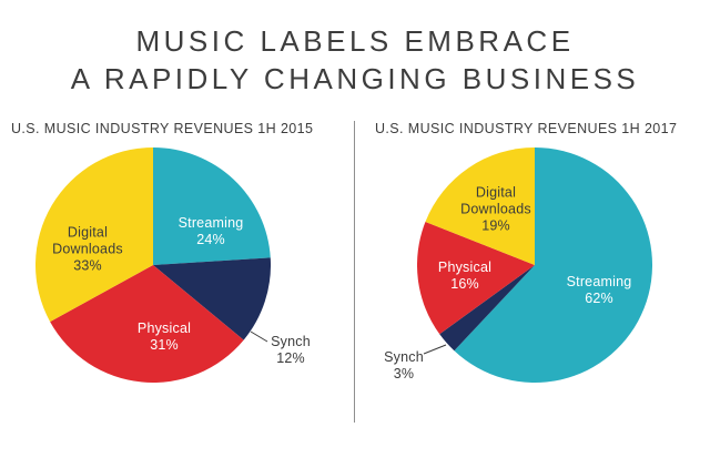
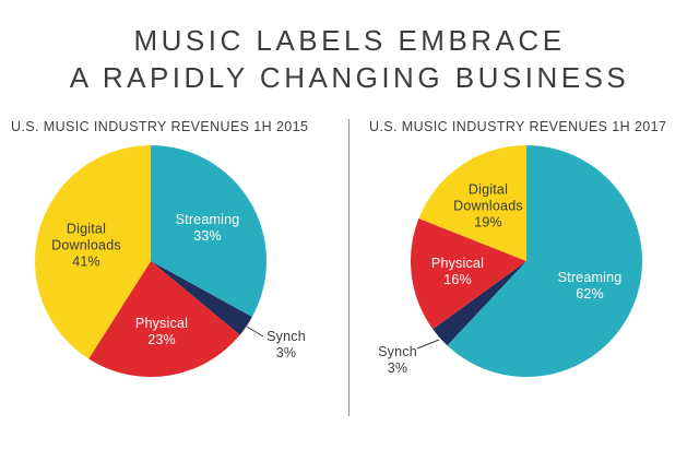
U.S. MUSIC INDUSTRY REVENUES 1H 2015/Streaming: 24% -> 33%
U.S. MUSIC INDUSTRY REVENUES 1H 2015/Synch: 12% -> 3%
U.S. MUSIC INDUSTRY REVENUES 1H 2015/Physical: 31% -> 23%
U.S. MUSIC INDUSTRY REVENUES 1H 2015/Digital Downloads: 33% -> 41%
